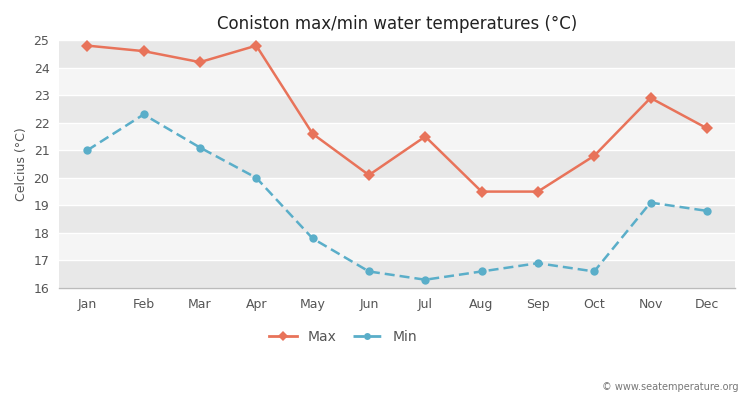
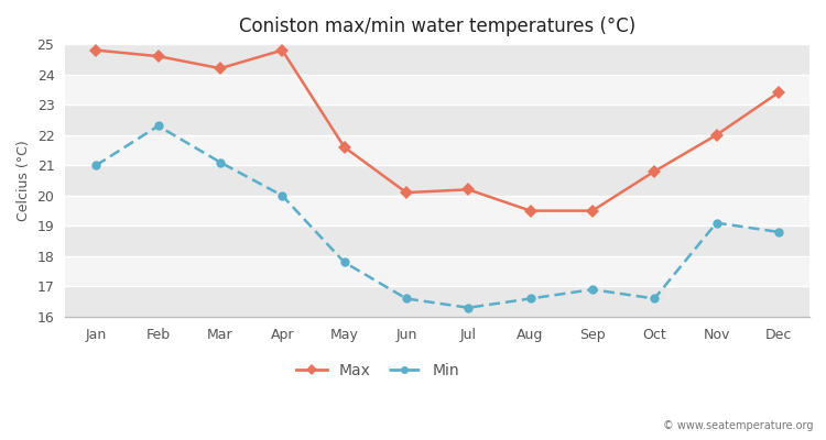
Max/Jul: 21.5 -> 20.2
Max/Nov: 22.9 -> 22.0
Max/Dec: 21.8 -> 23.4
